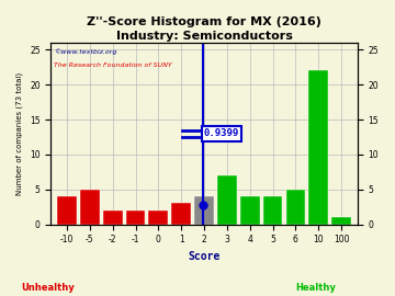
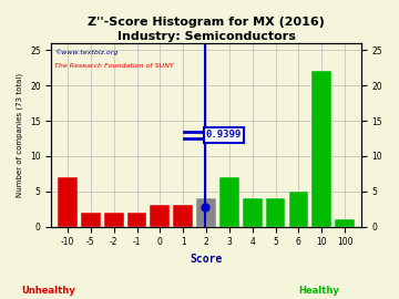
-10: 4 -> 7
-5: 5 -> 2
0: 2 -> 3
